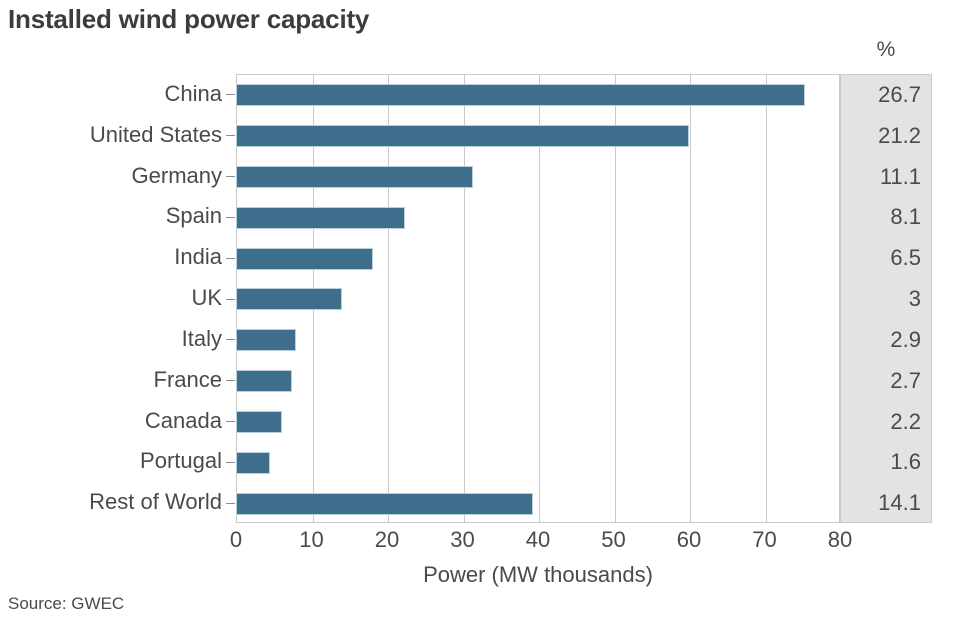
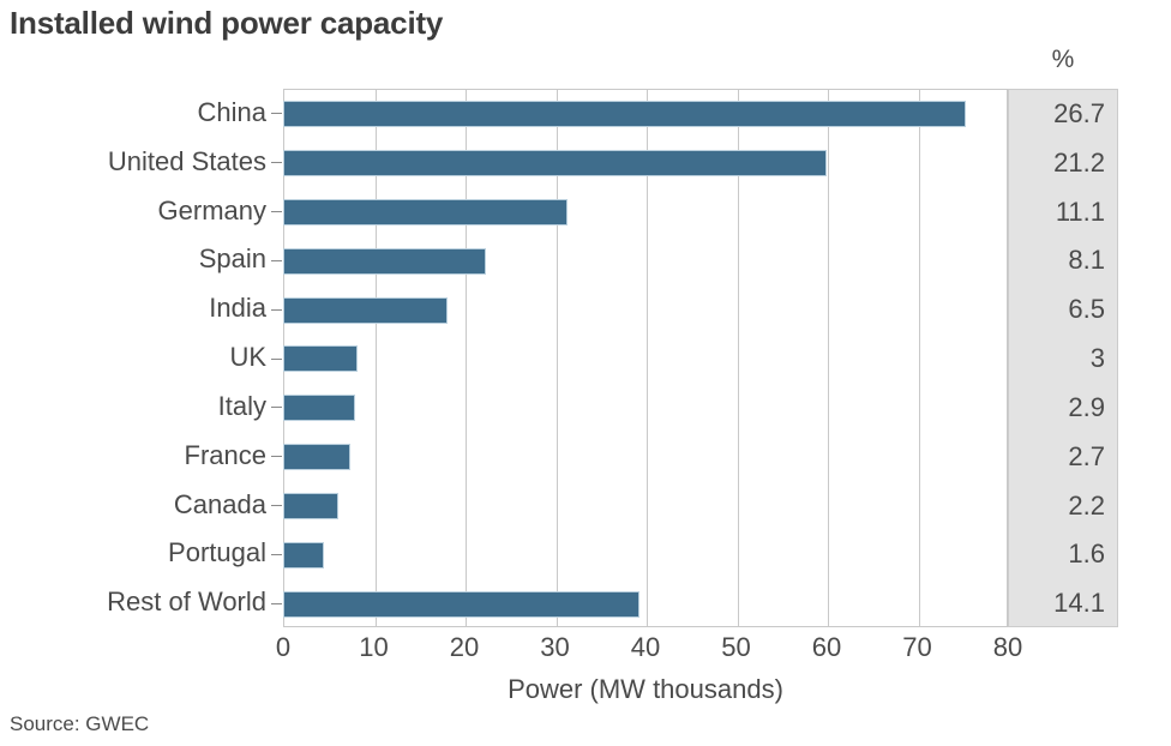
UK: 14 -> 8
